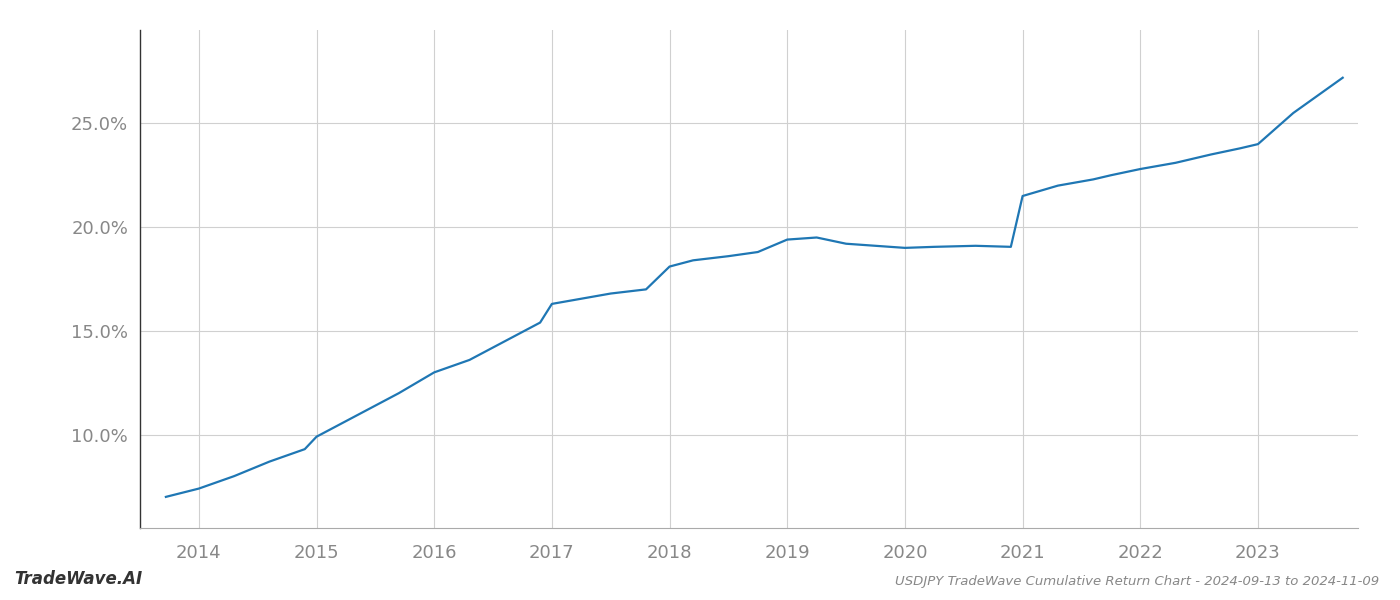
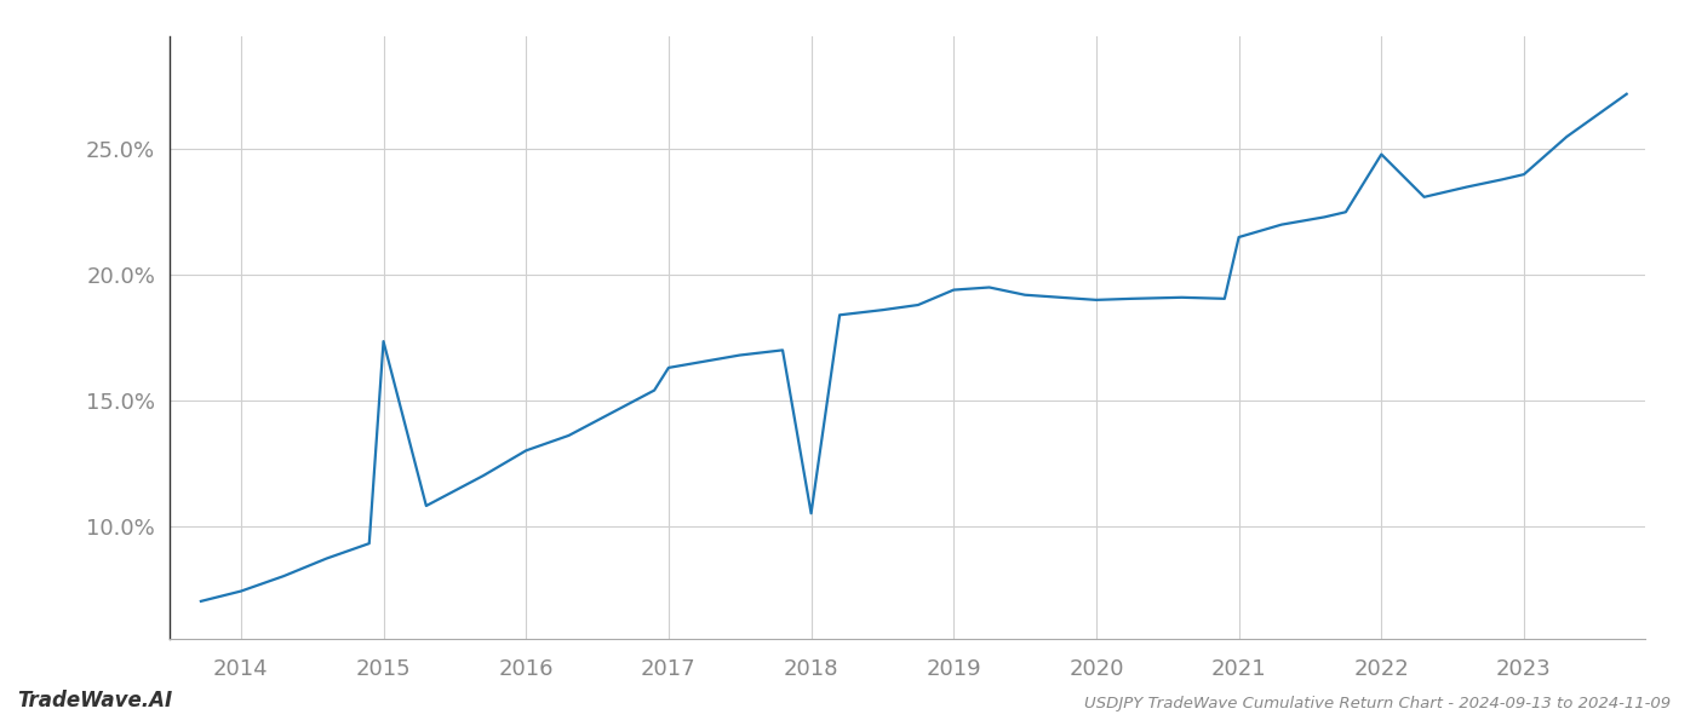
2015: 9.90% -> 17.35%
2018: 18.10% -> 10.50%
2022: 22.80% -> 24.80%
